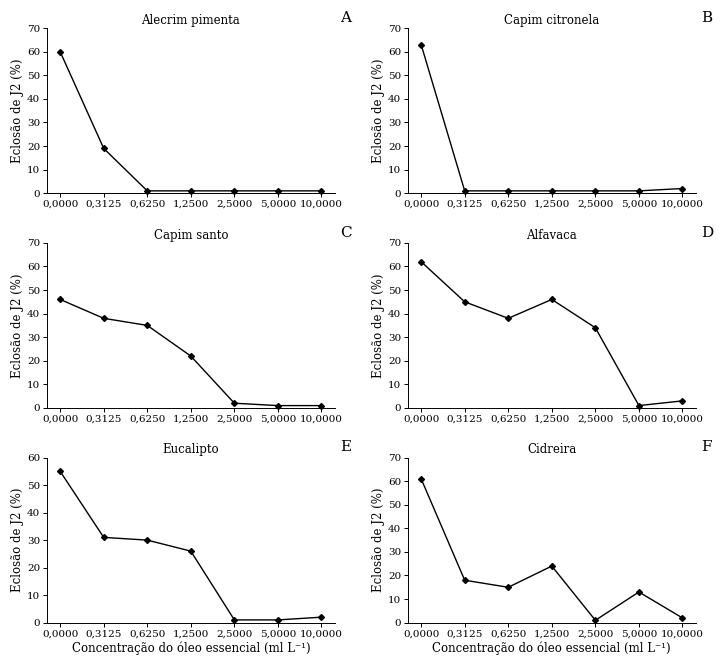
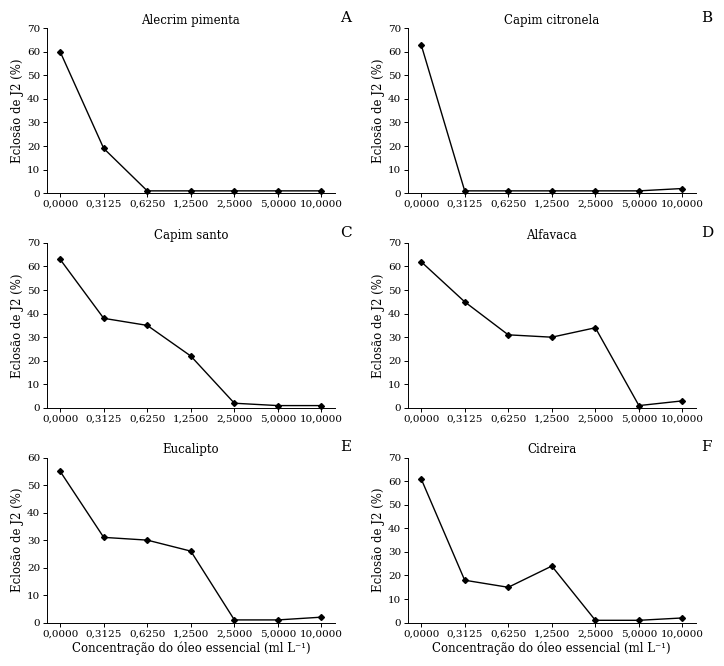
Capim santo/0,0000: 46 -> 63
Alfavaca/0,6250: 38 -> 31
Alfavaca/1,2500: 46 -> 30
Cidreira/5,0000: 13 -> 1
